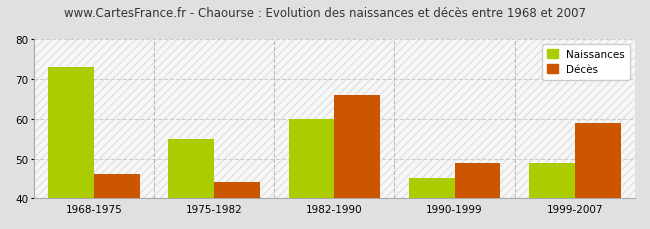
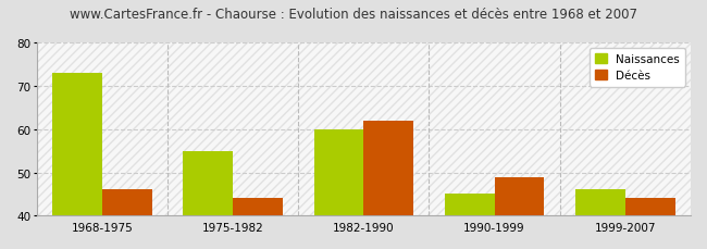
Décès/1982-1990: 66 -> 62
Naissances/1999-2007: 49 -> 46
Décès/1999-2007: 59 -> 44
